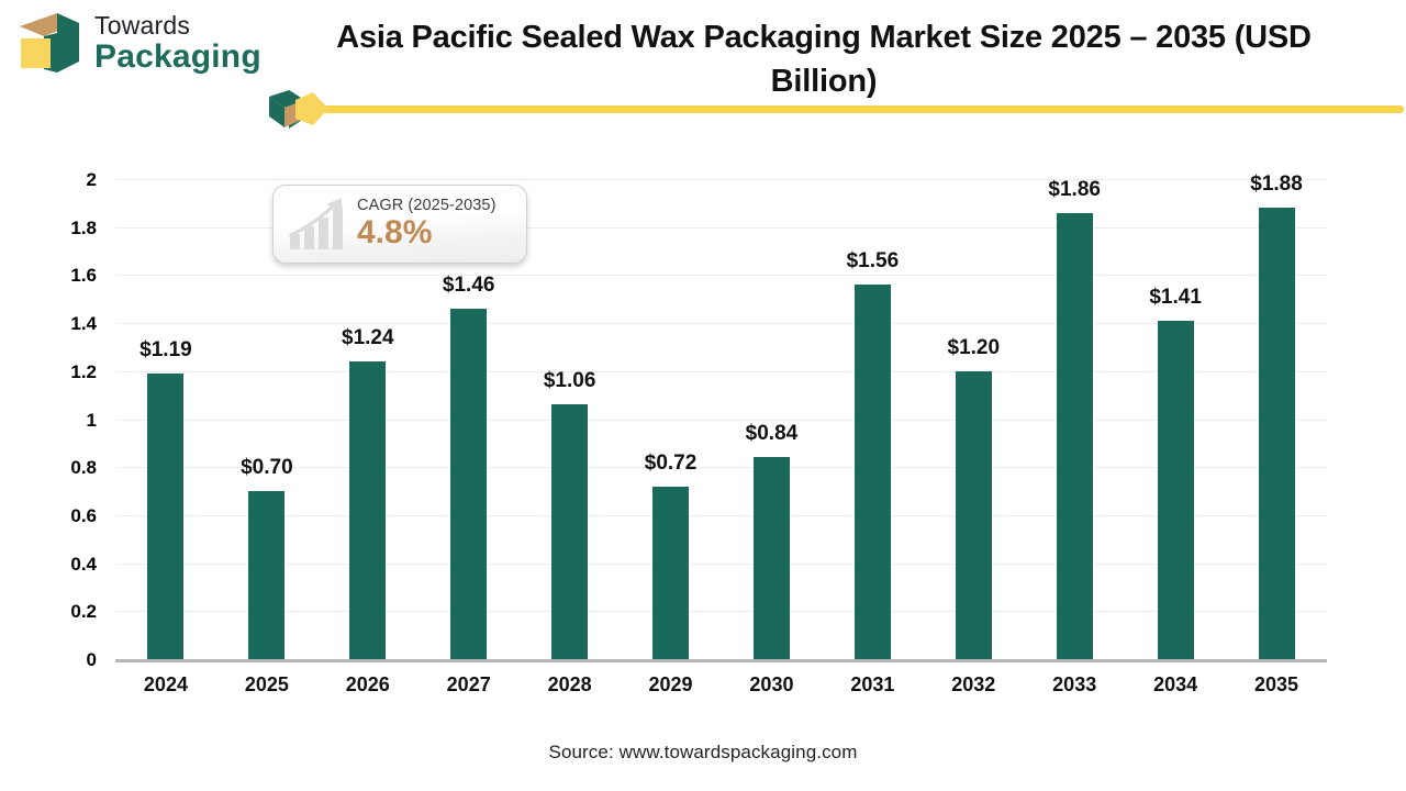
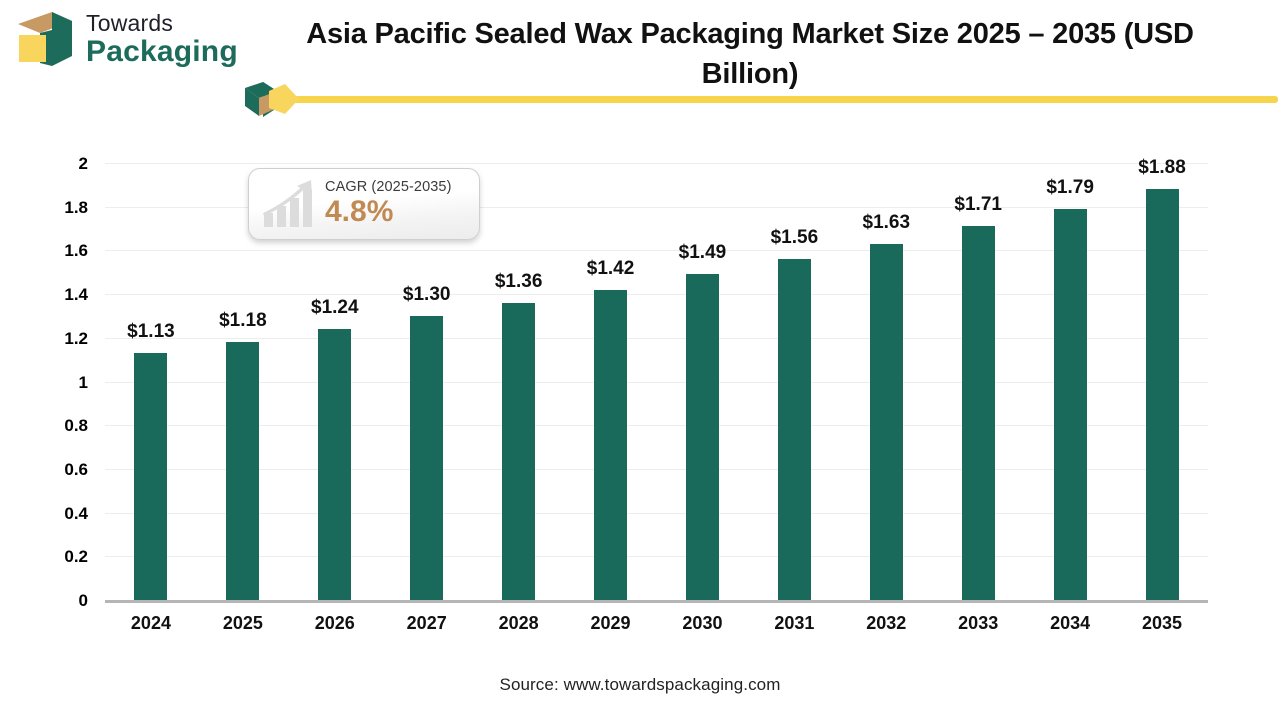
2024: $1.19 -> $1.13
2025: $0.70 -> $1.18
2027: $1.46 -> $1.30
2028: $1.06 -> $1.36
2029: $0.72 -> $1.42
2030: $0.84 -> $1.49
2032: $1.20 -> $1.63
2033: $1.86 -> $1.71
2034: $1.41 -> $1.79
